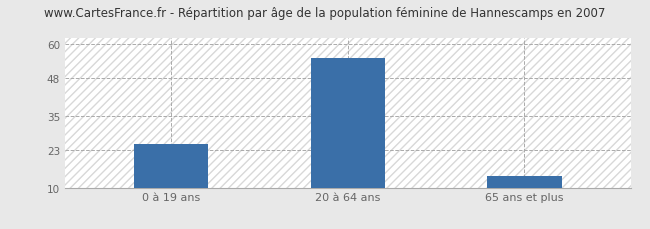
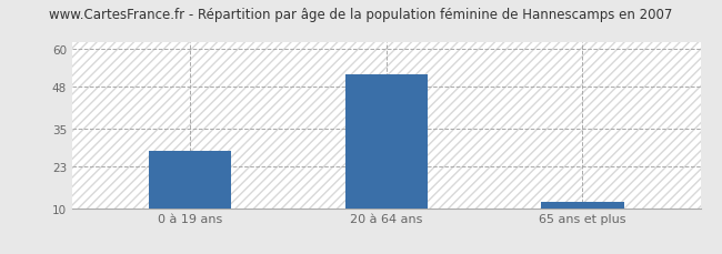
0 à 19 ans: 25 -> 28
20 à 64 ans: 55 -> 52
65 ans et plus: 14 -> 12
